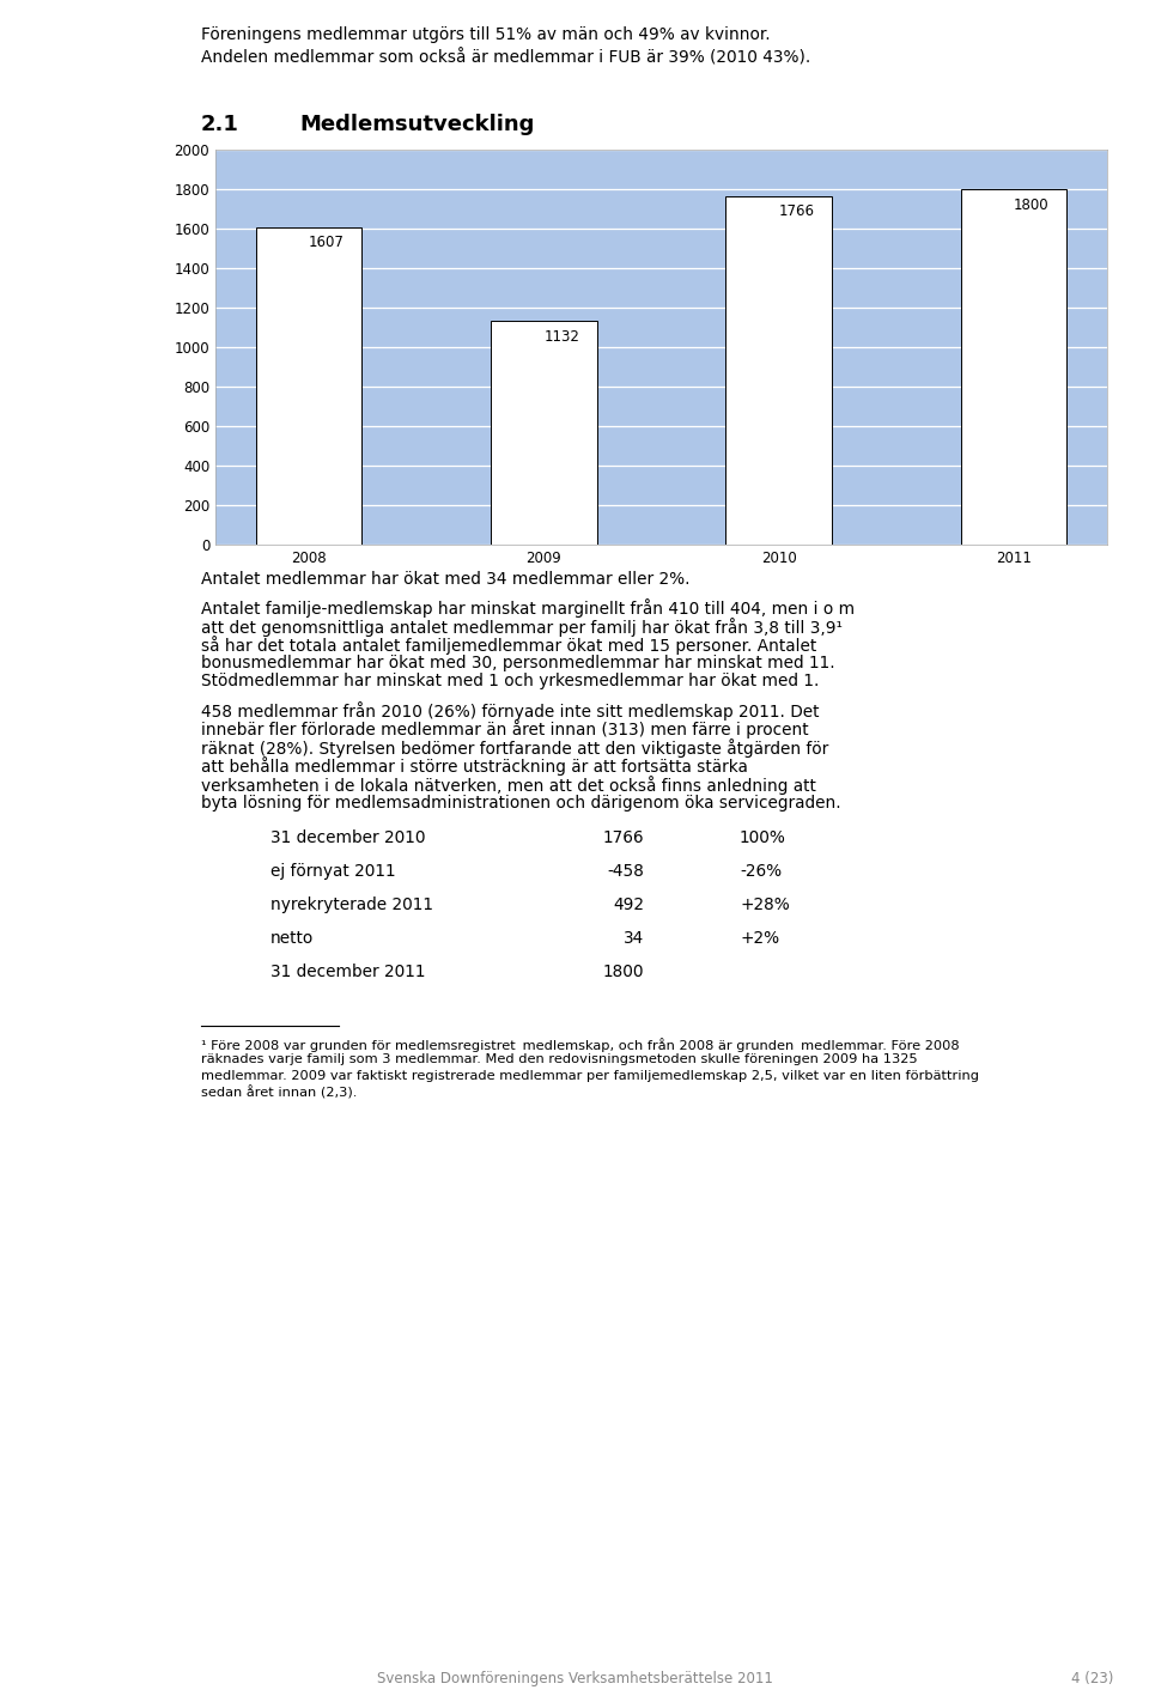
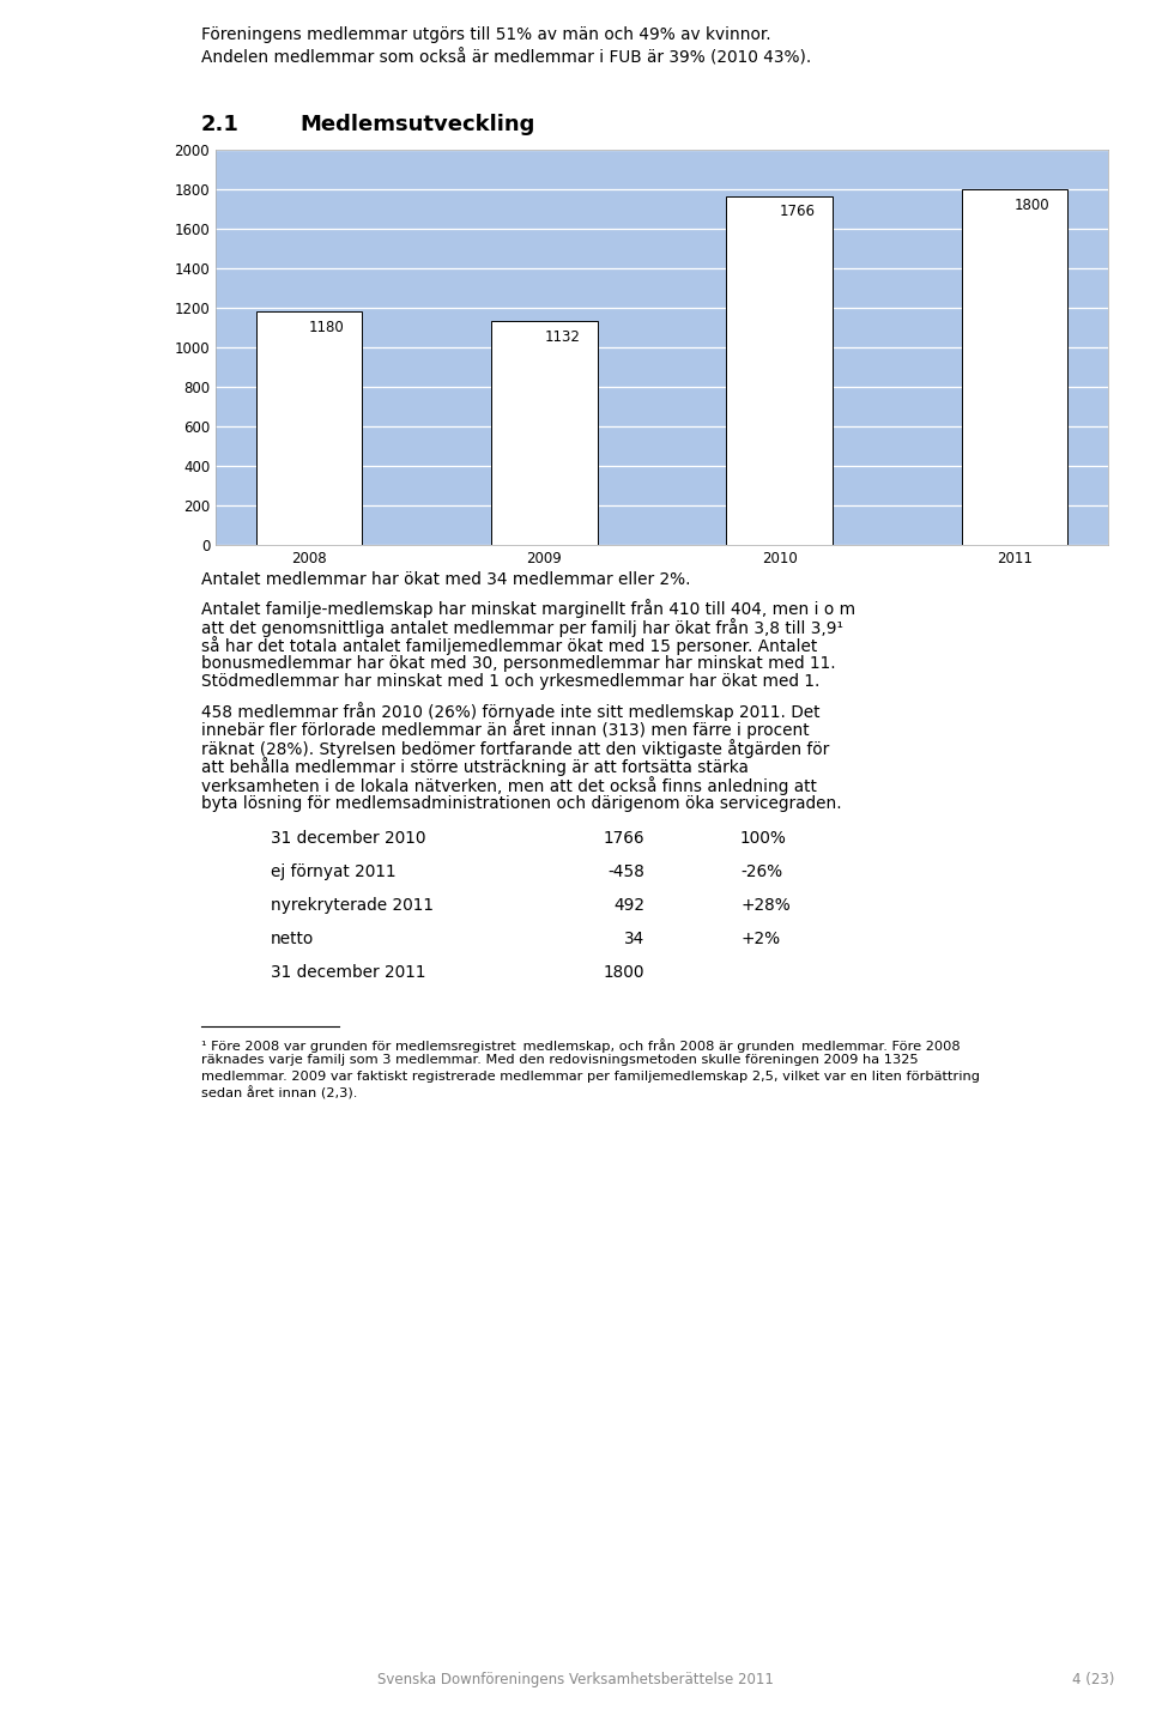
2008: 1607 -> 1180
